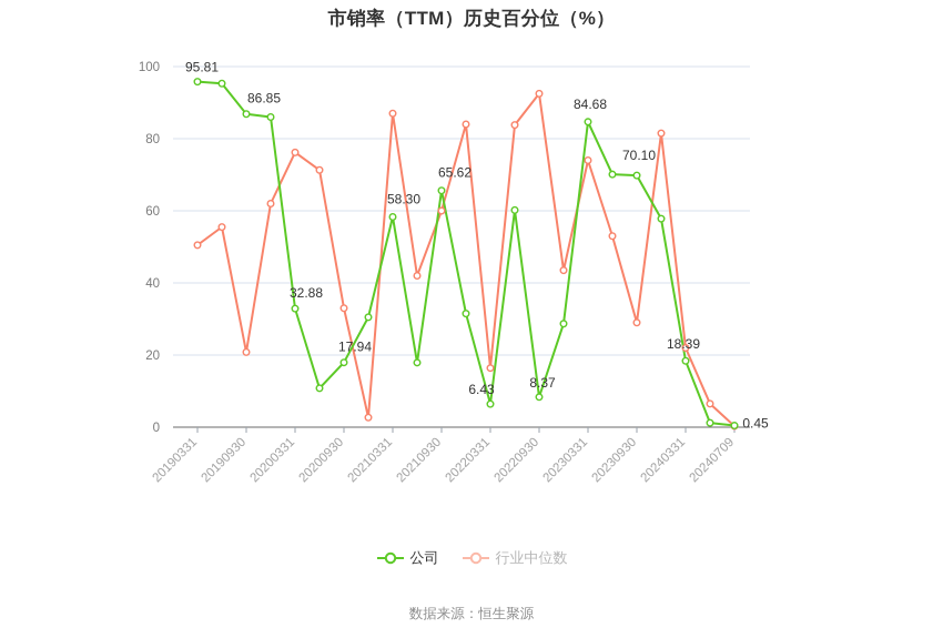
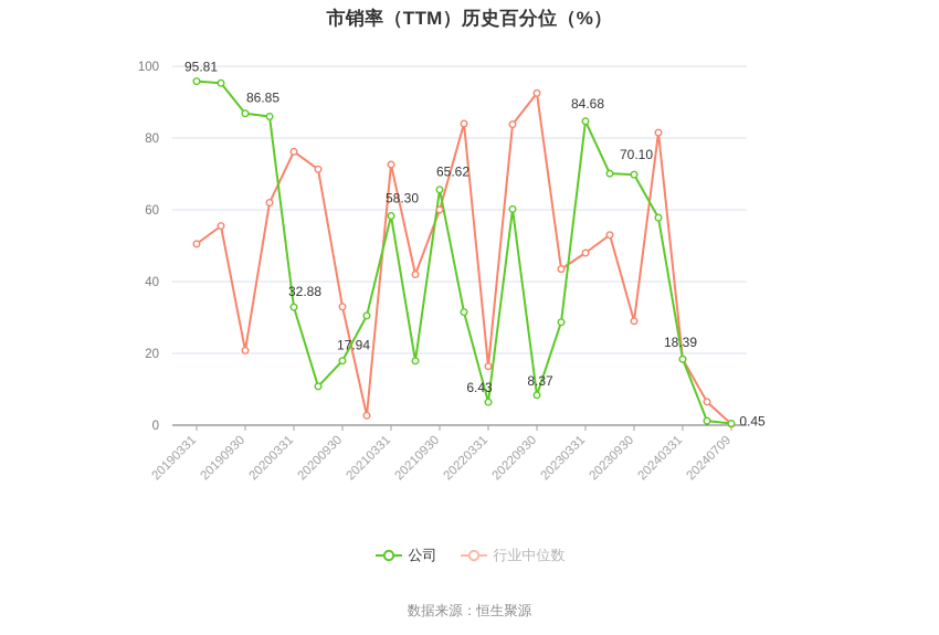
行业中位数/20210331: 87 -> 73
行业中位数/20230331: 74 -> 48
行业中位数/20240331: 22 -> 18
